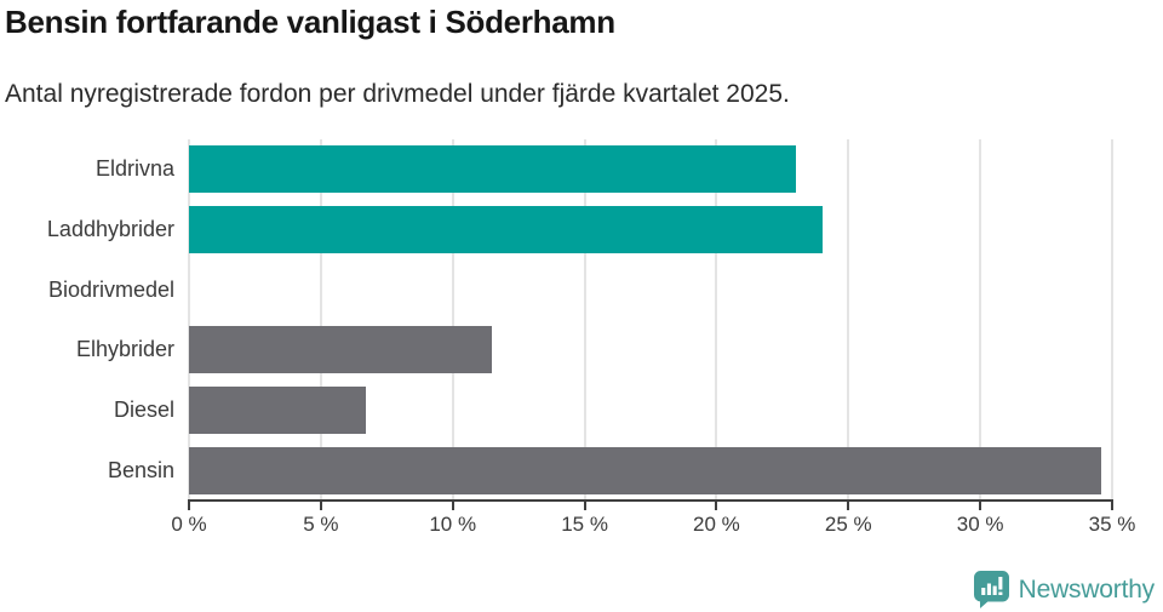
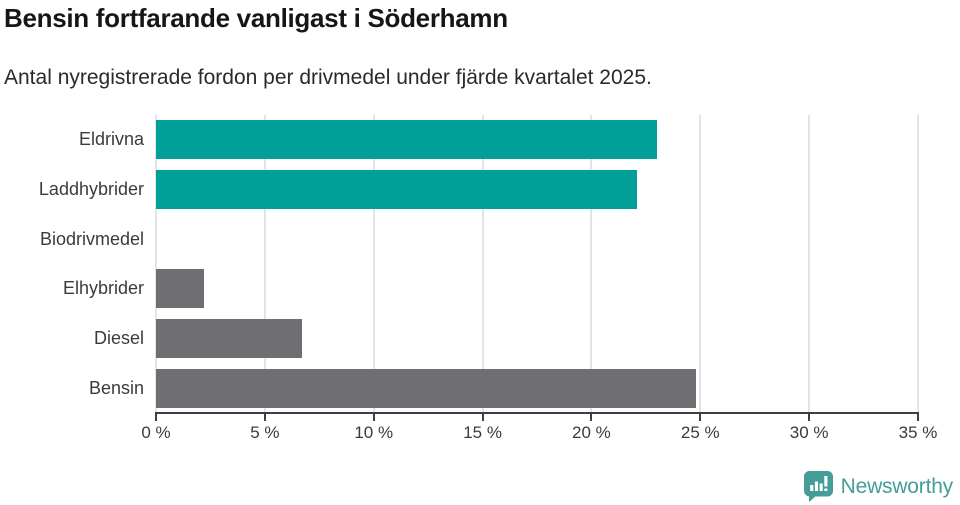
Laddhybrider: 24.0% -> 22.1%
Elhybrider: 11.5% -> 2.2%
Bensin: 34.6% -> 24.8%
